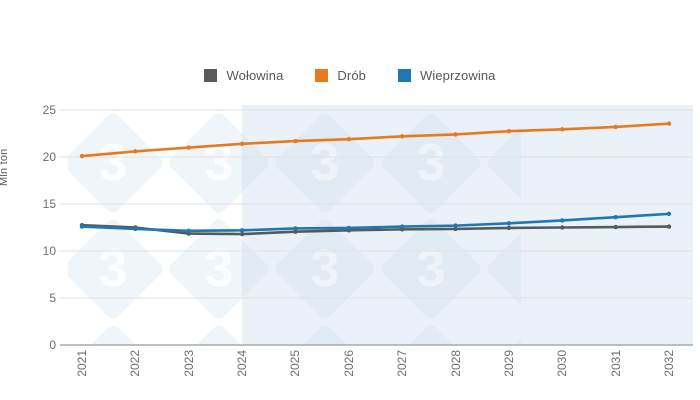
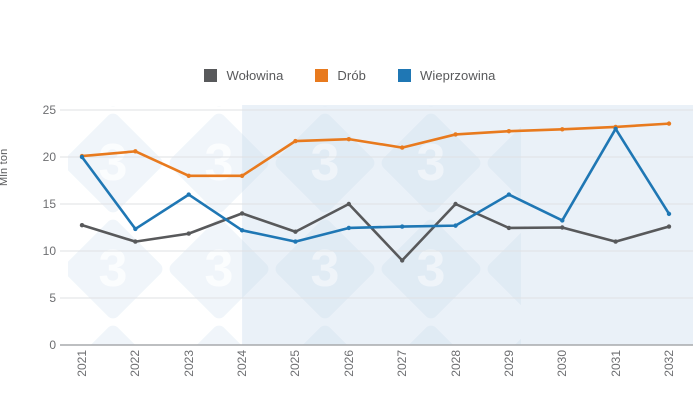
Wieprzowina/2021: 13 -> 20
Wołowina/2022: 12 -> 11
Drób/2023: 21 -> 18
Wieprzowina/2023: 12 -> 16
Wołowina/2024: 12 -> 14
Drób/2024: 21 -> 18
Wieprzowina/2025: 12 -> 11
Wołowina/2026: 12 -> 15
Wołowina/2027: 12 -> 9
Drób/2027: 22 -> 21
Wołowina/2028: 12 -> 15
Wieprzowina/2029: 13 -> 16
Wołowina/2031: 13 -> 11
Wieprzowina/2031: 14 -> 23
